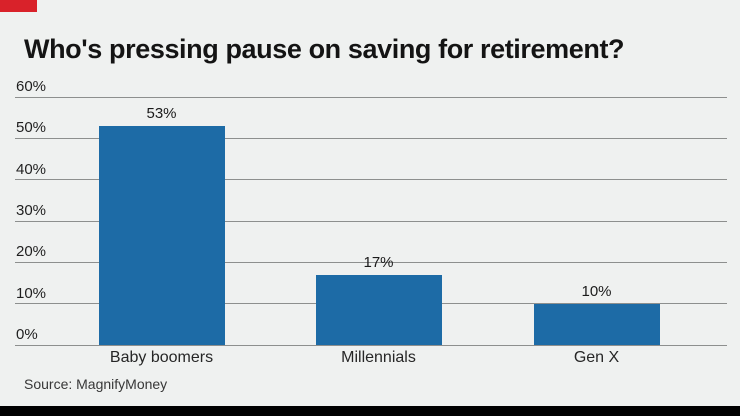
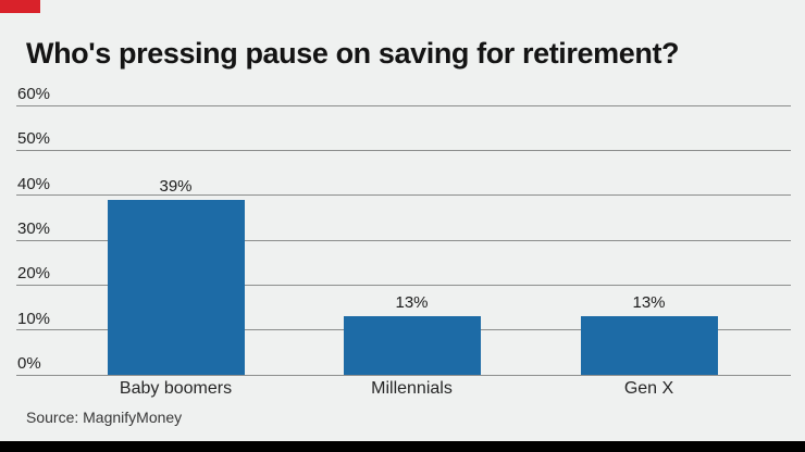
Baby boomers: 53% -> 39%
Millennials: 17% -> 13%
Gen X: 10% -> 13%
